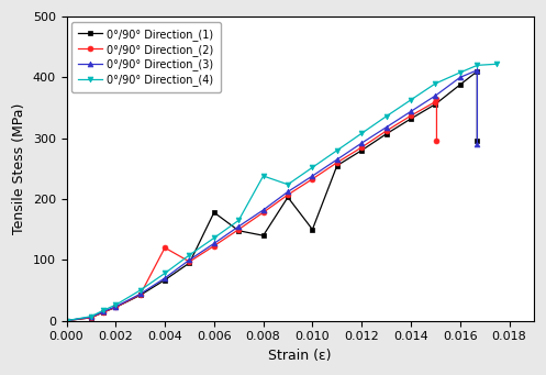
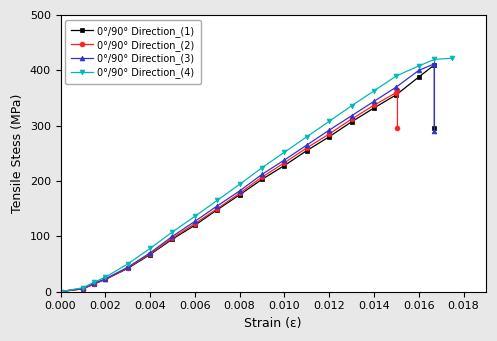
0°/90° Direction_(2)/0.004: 120 -> 68
0°/90° Direction_(1)/0.006: 178 -> 120
0°/90° Direction_(1)/0.008: 140 -> 175
0°/90° Direction_(4)/0.008: 238 -> 194
0°/90° Direction_(1)/0.010: 150 -> 228
